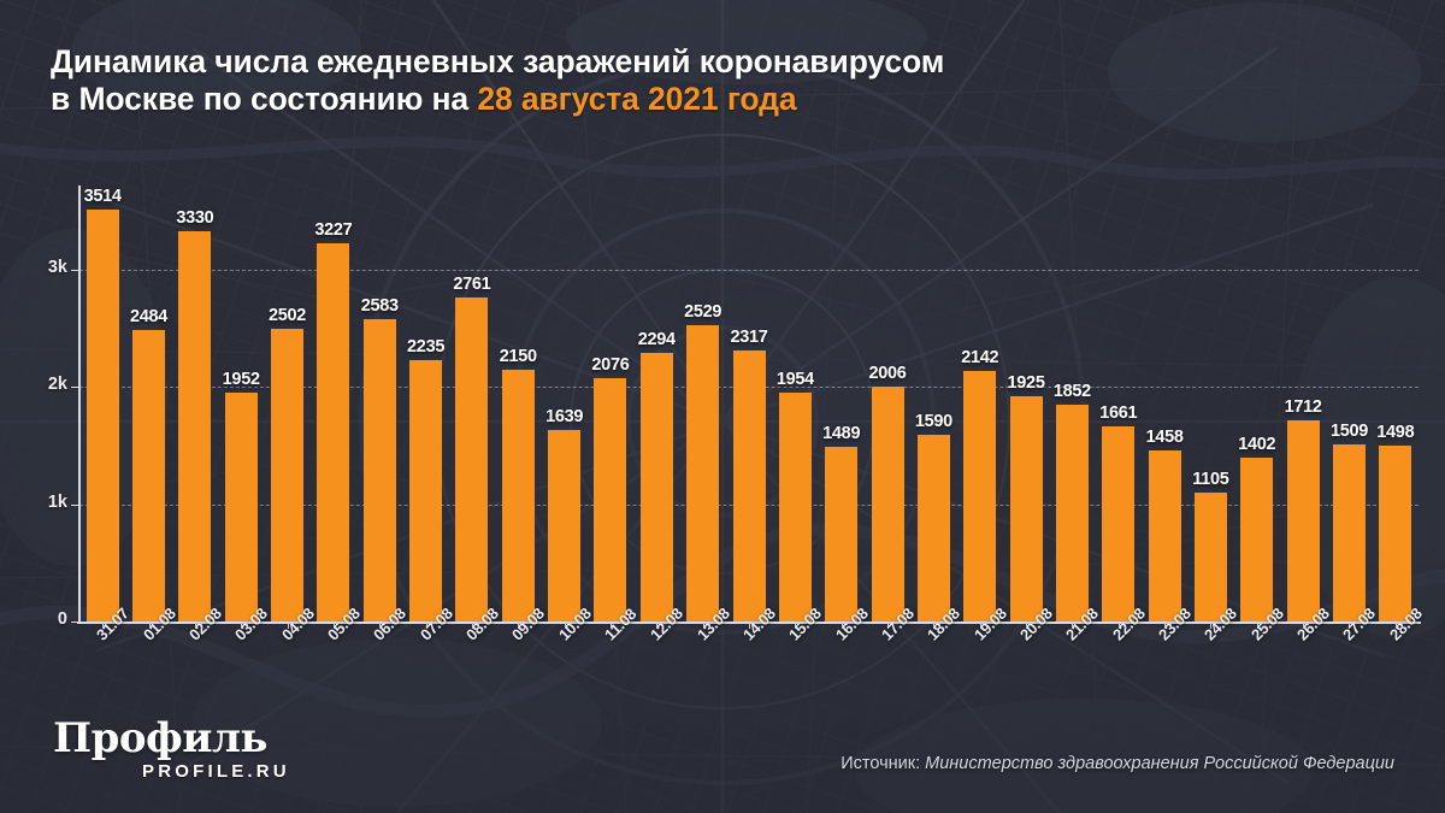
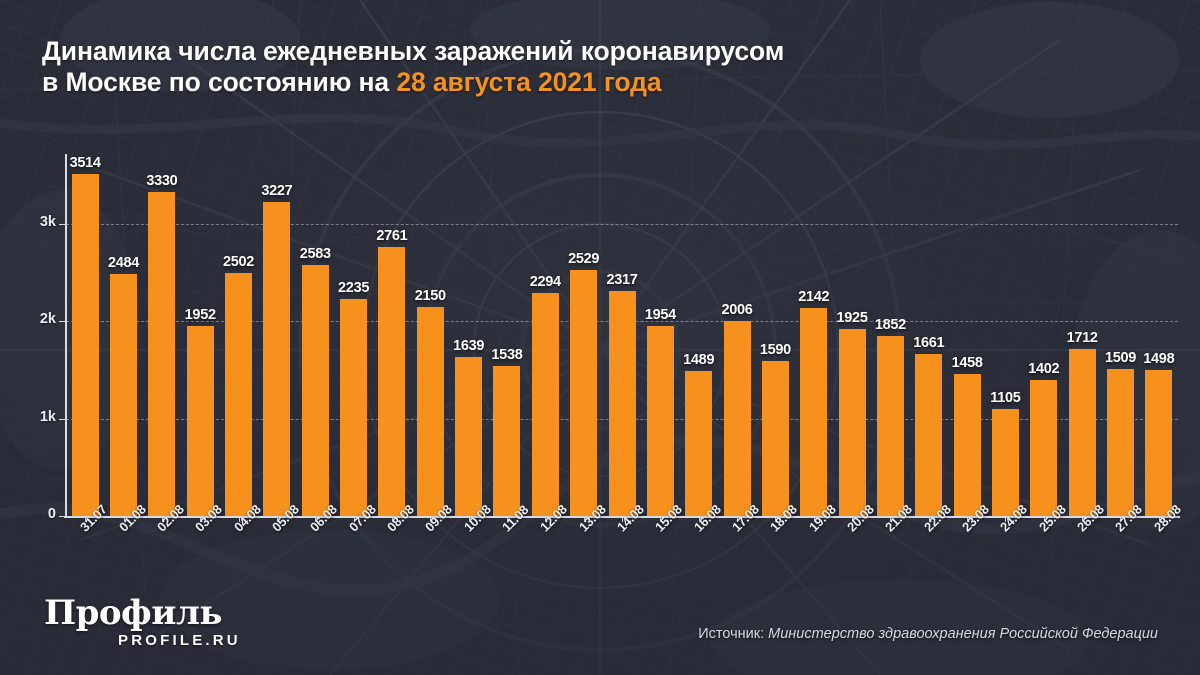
11.08: 2076 -> 1538
